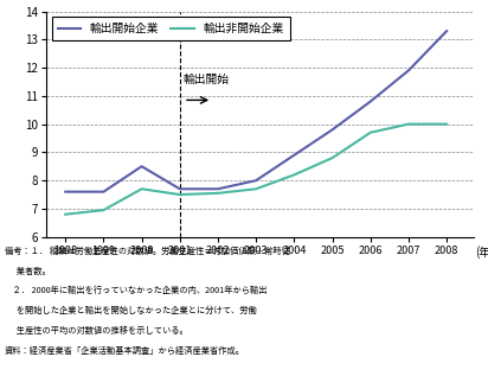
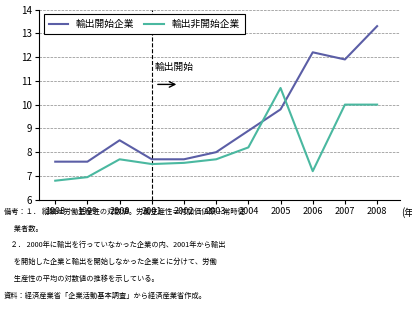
輸出非開始企業/2005: 8.80 -> 10.70
輸出開始企業/2006: 10.8 -> 12.2
輸出非開始企業/2006: 9.70 -> 7.20
